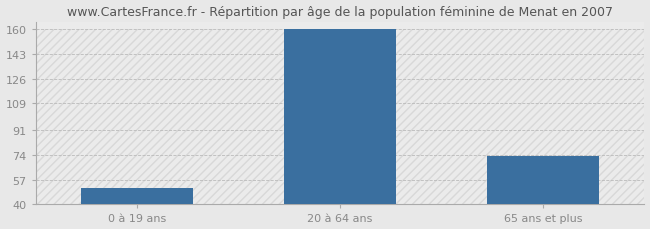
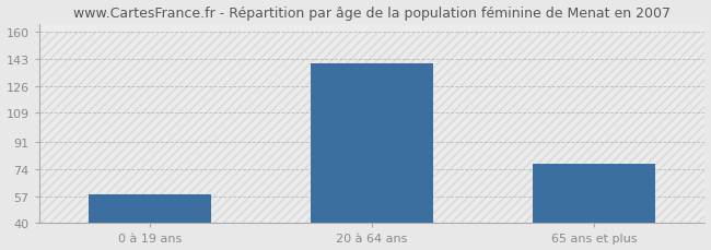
0 à 19 ans: 51 -> 58
20 à 64 ans: 160 -> 140
65 ans et plus: 73 -> 77
